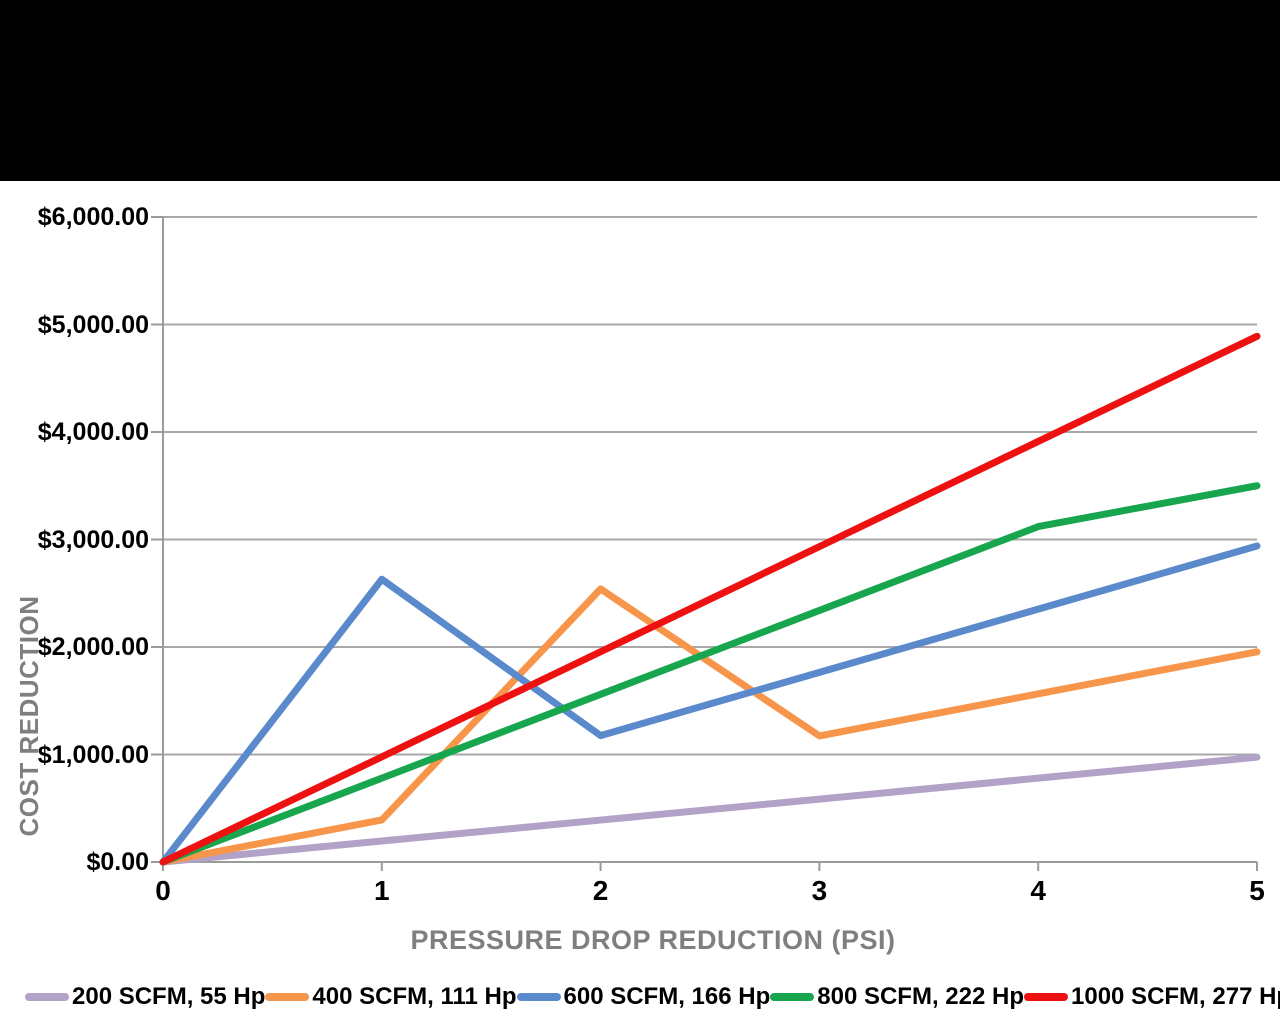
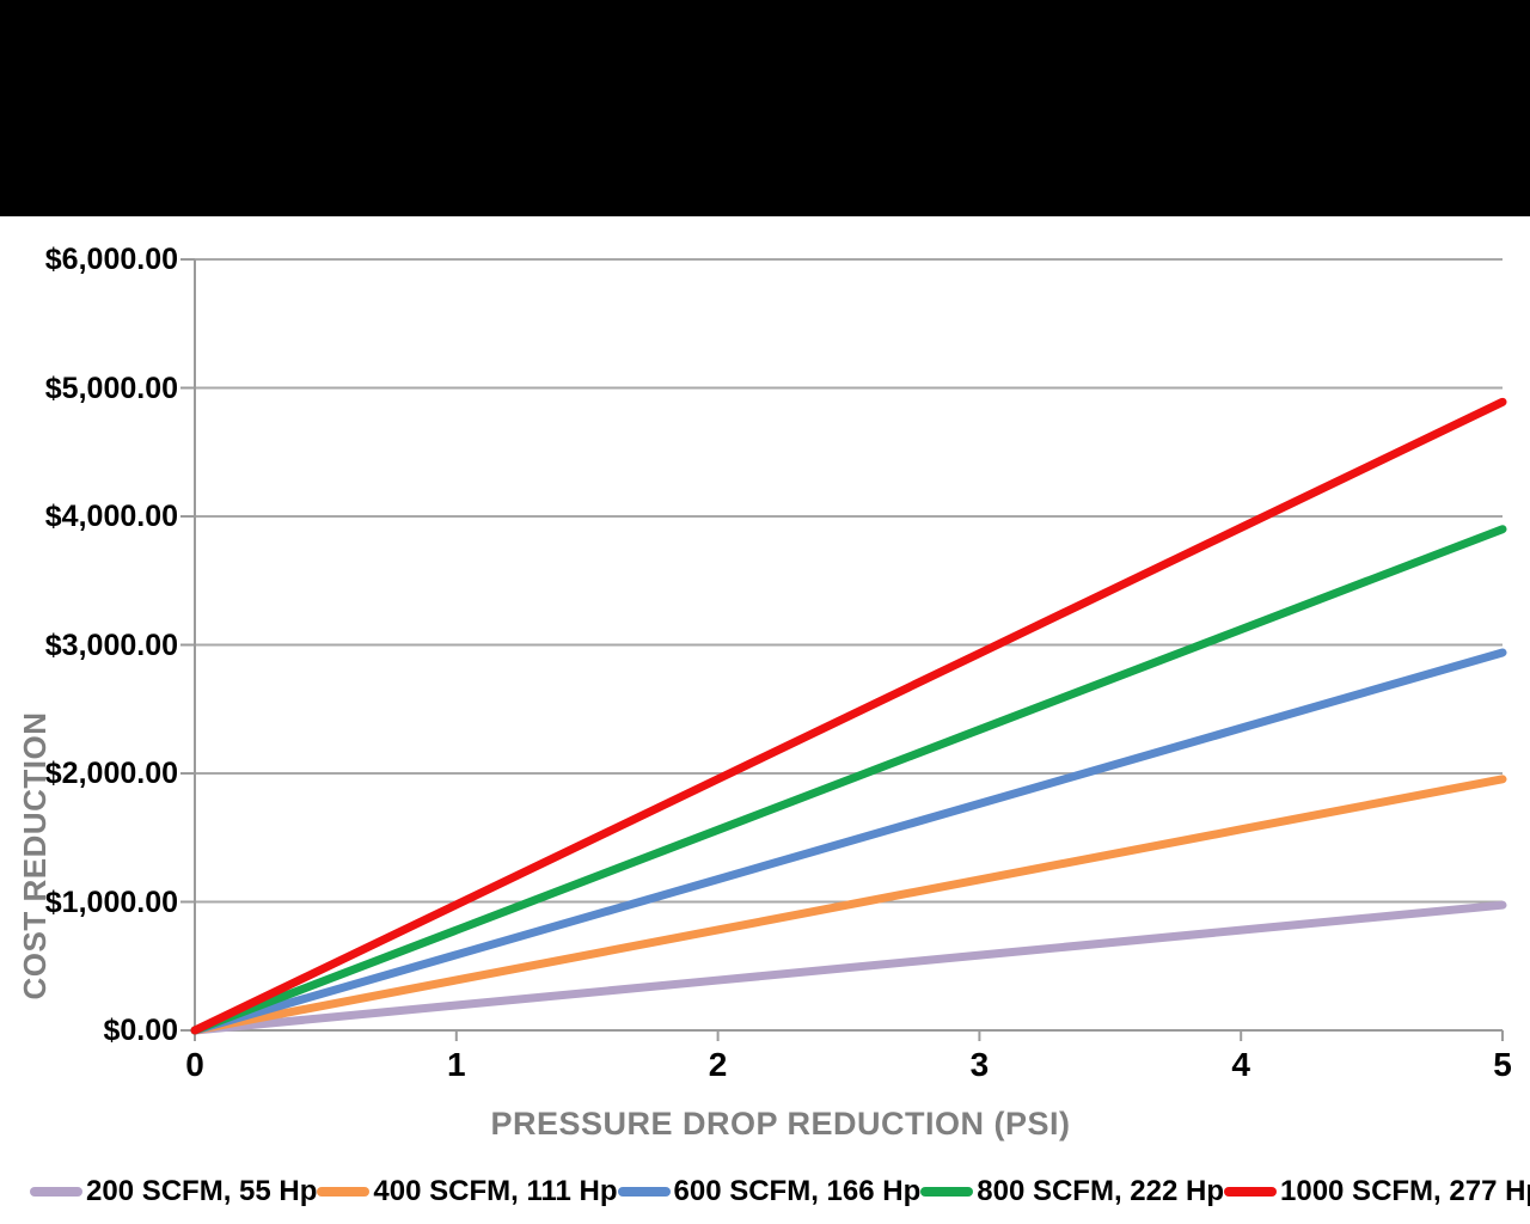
600 SCFM, 166 Hp/1: $2630 -> $590
400 SCFM, 111 Hp/2: $2540 -> $780
800 SCFM, 222 Hp/5: $3500 -> $3900
